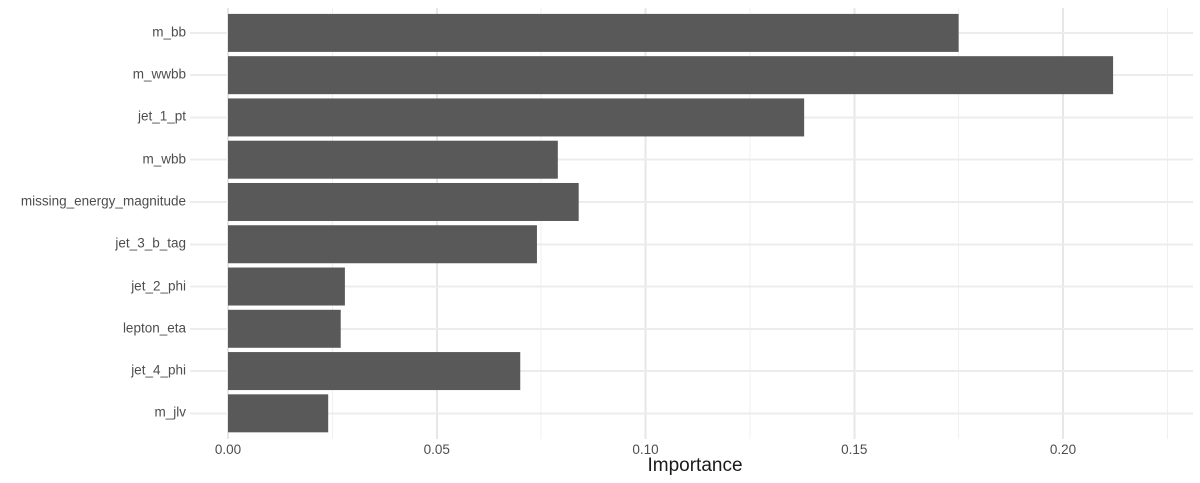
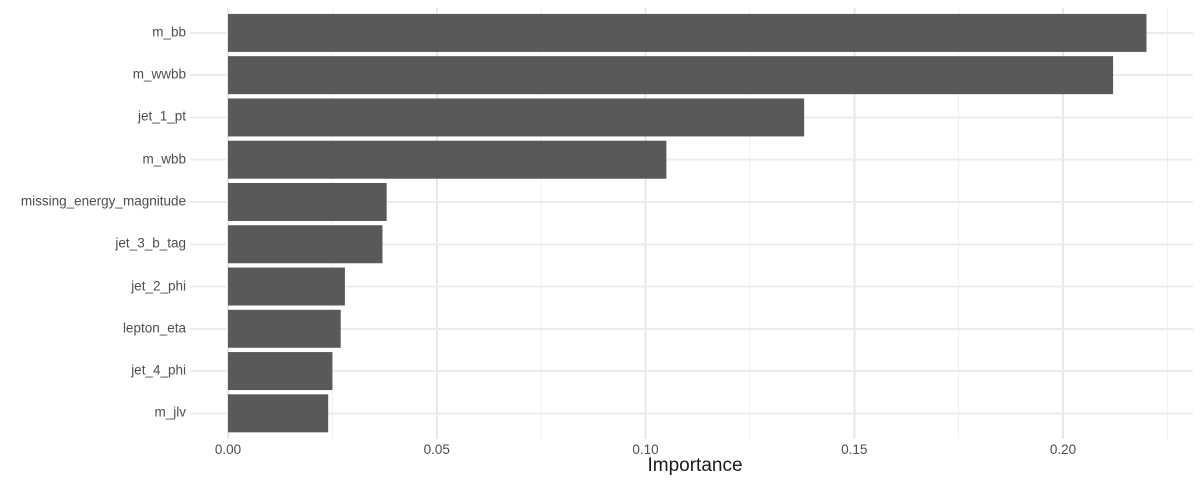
m_bb: 0.175 -> 0.220
m_wbb: 0.079 -> 0.105
missing_energy_magnitude: 0.084 -> 0.038
jet_3_b_tag: 0.074 -> 0.037
jet_4_phi: 0.070 -> 0.025
